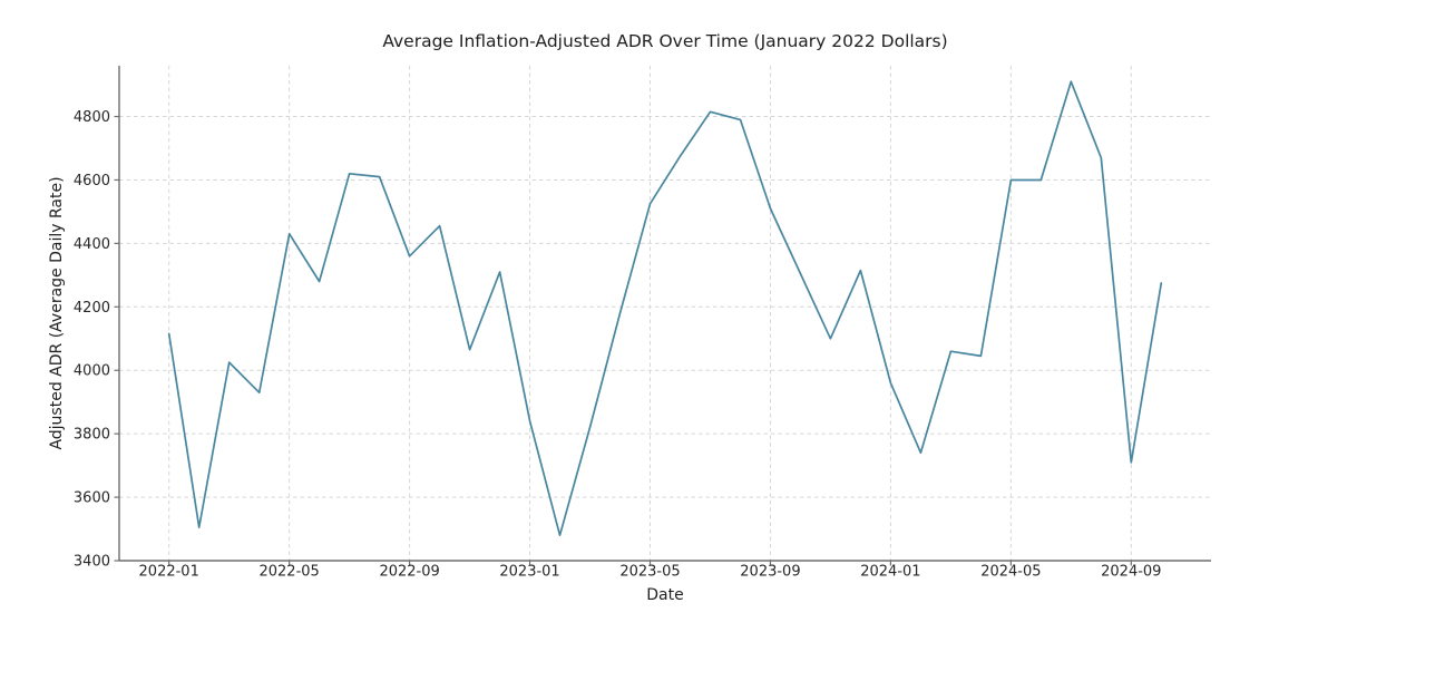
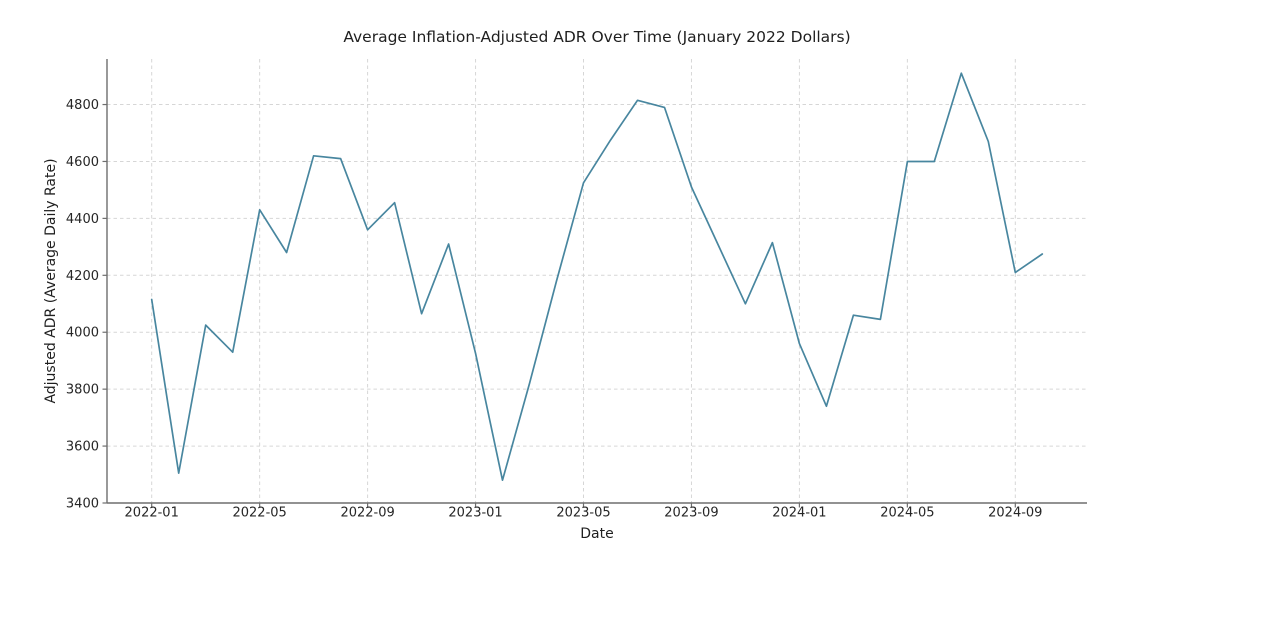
2023-01: 3840 -> 3920
2024-09: 3710 -> 4210
